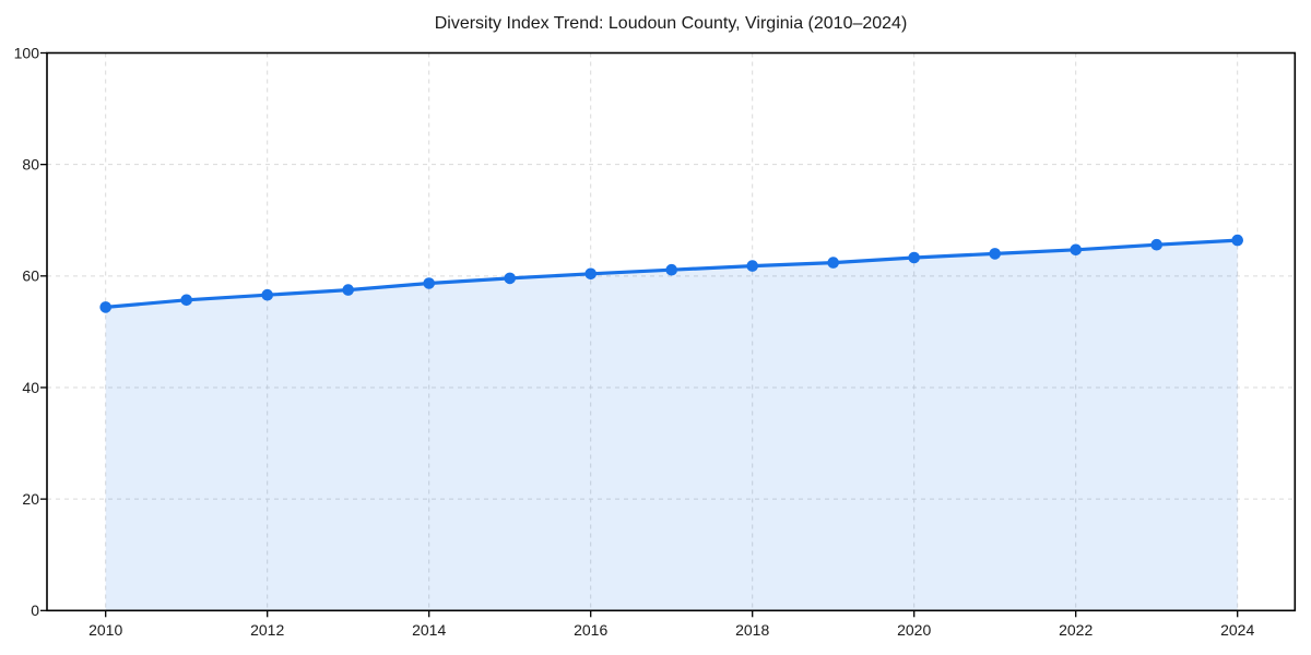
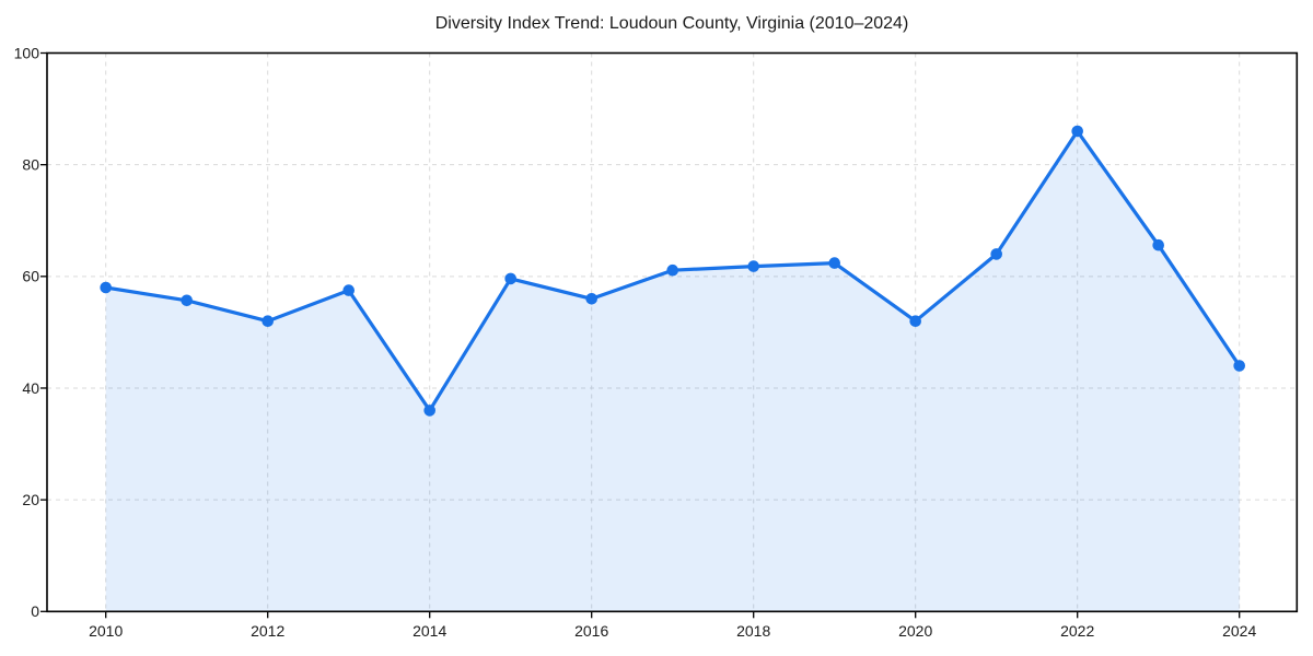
2010: 54 -> 58
2012: 57 -> 52
2014: 59 -> 36
2016: 60 -> 56
2020: 63 -> 52
2022: 65 -> 86
2024: 66 -> 44
